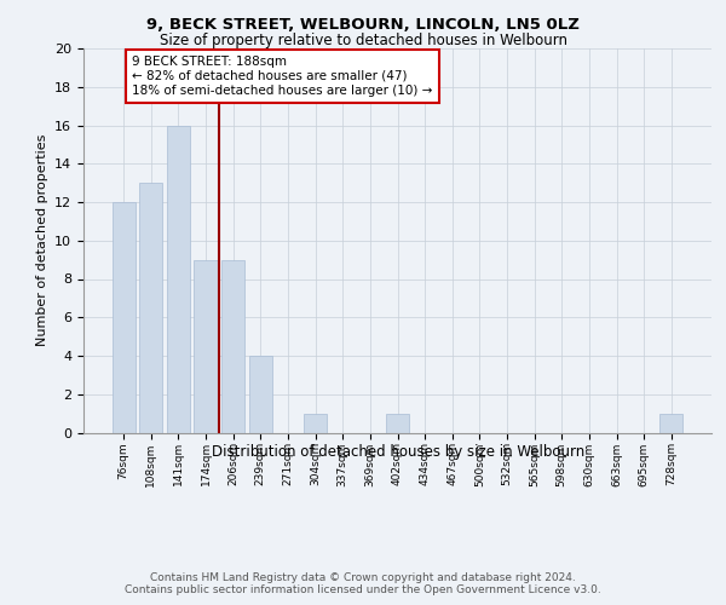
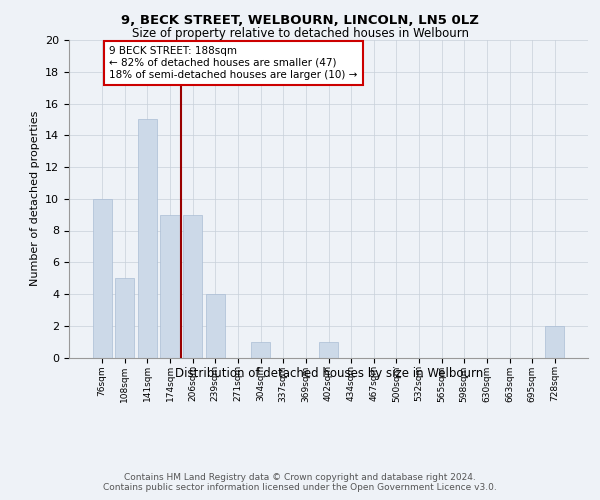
76sqm: 12 -> 10
108sqm: 13 -> 5
141sqm: 16 -> 15
728sqm: 1 -> 2
